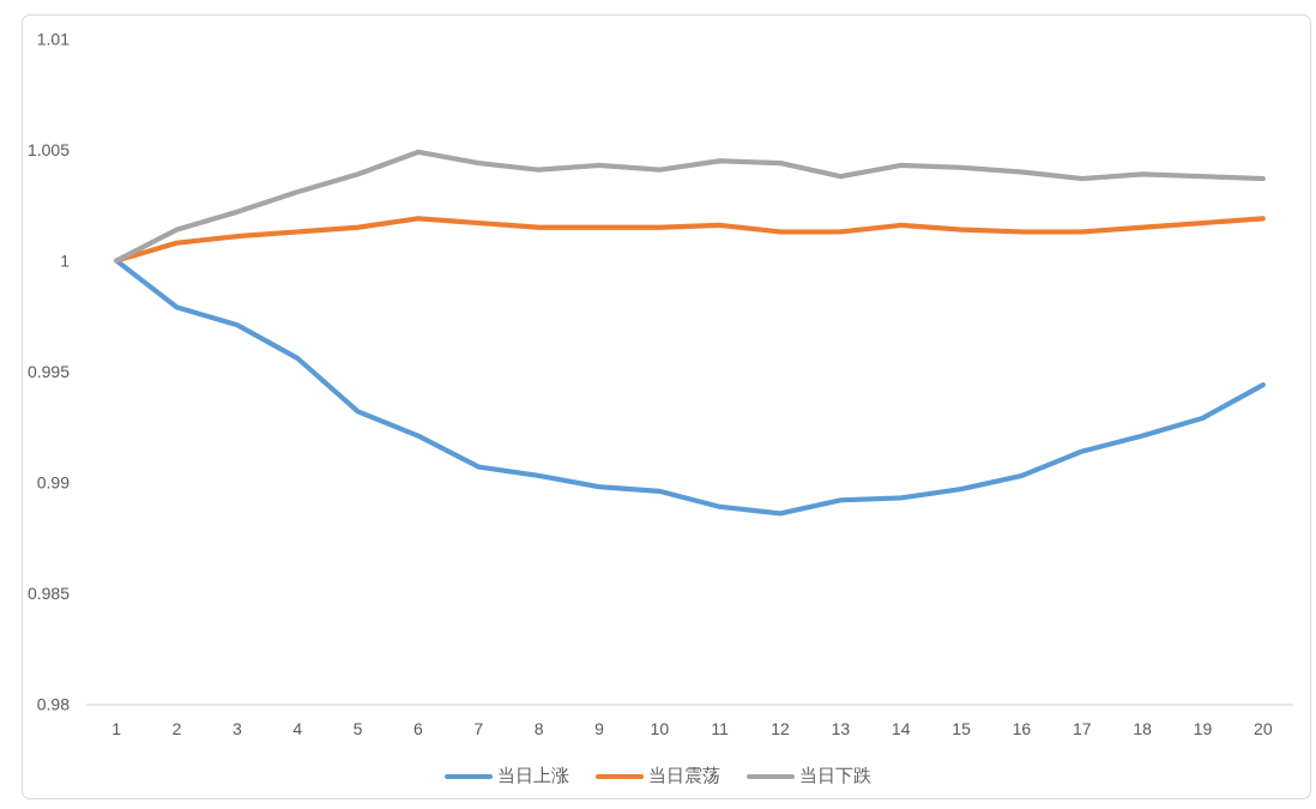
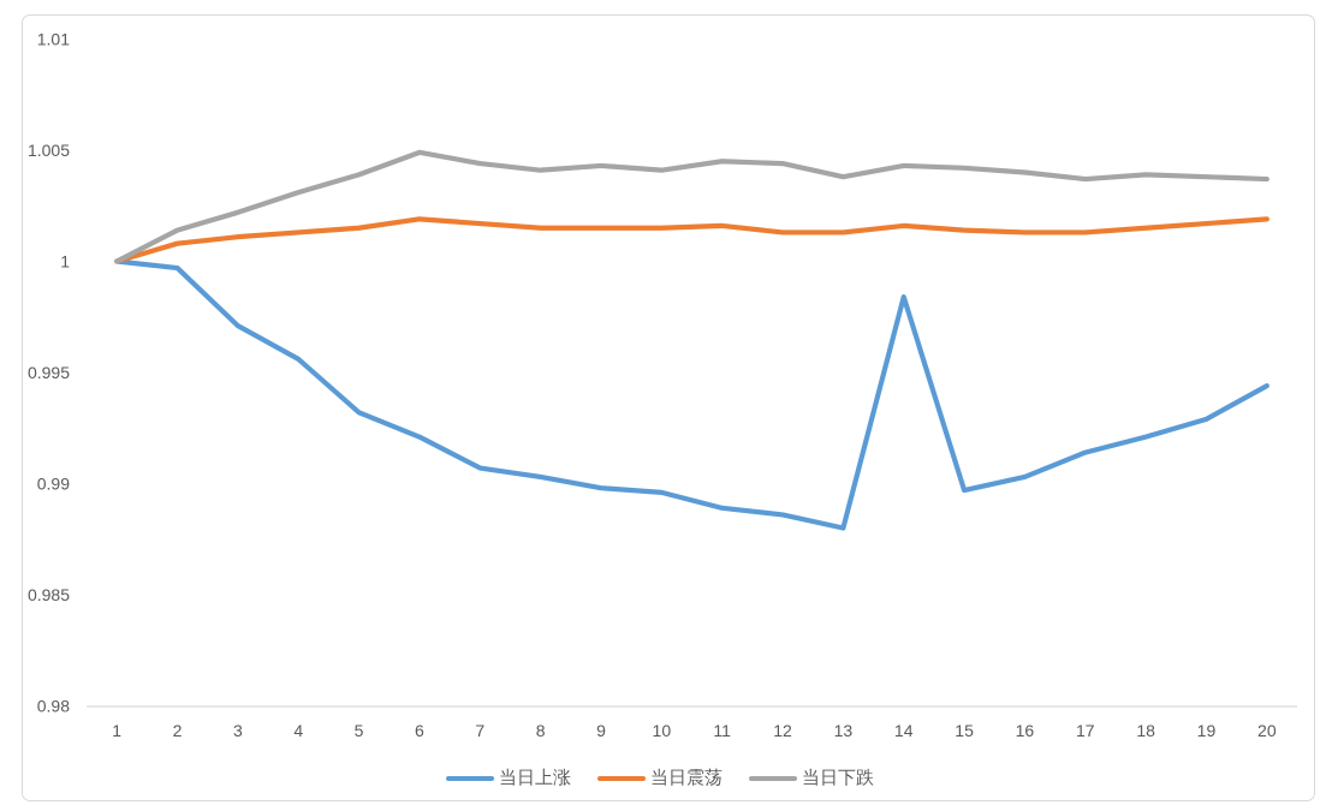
当日上涨/2: 0.9979 -> 0.9997
当日上涨/13: 0.9892 -> 0.9880
当日上涨/14: 0.9893 -> 0.9984
